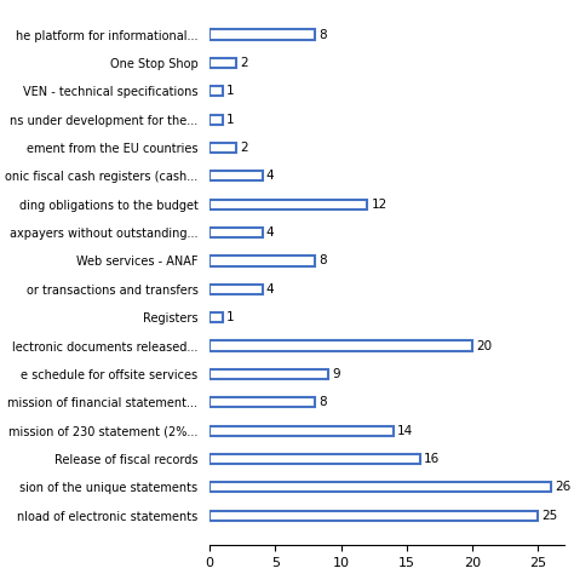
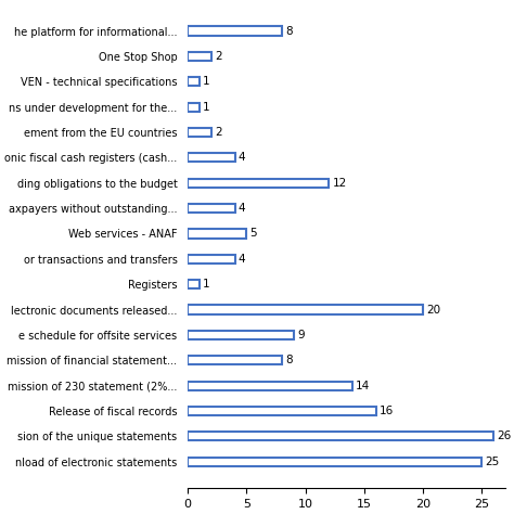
Web services - ANAF: 8 -> 5
